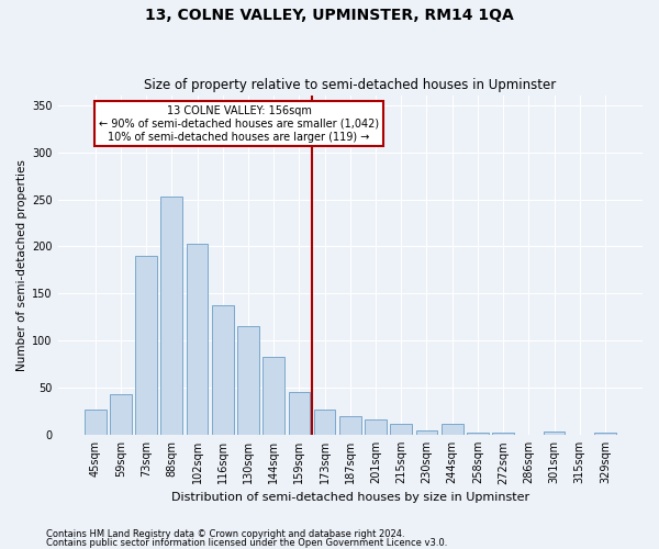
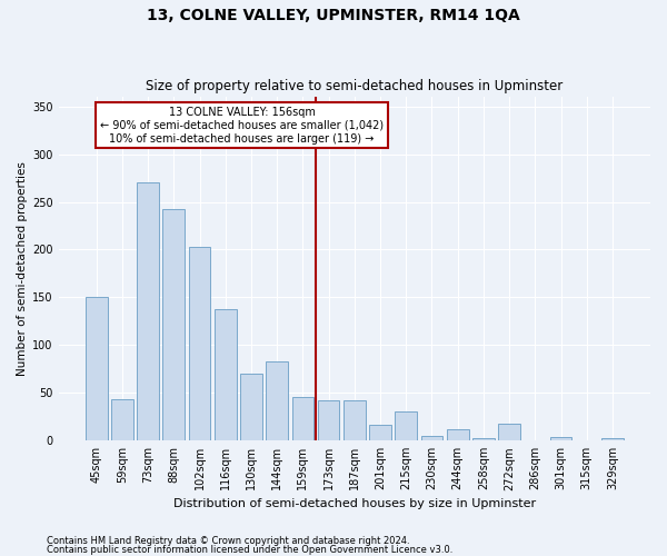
45sqm: 27 -> 150
73sqm: 190 -> 270
88sqm: 253 -> 242
130sqm: 115 -> 70
173sqm: 27 -> 42
187sqm: 20 -> 42
215sqm: 12 -> 30
272sqm: 2 -> 18
